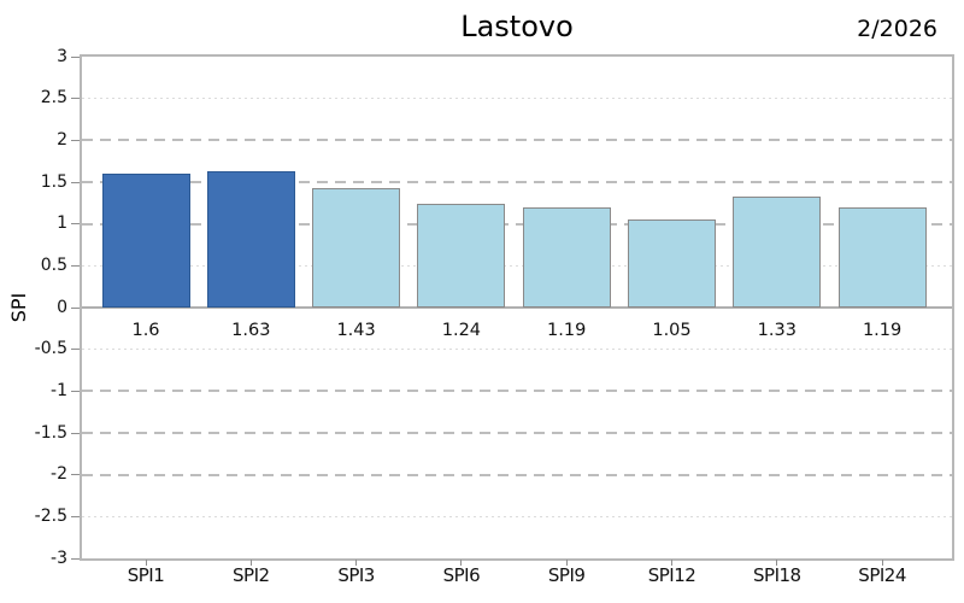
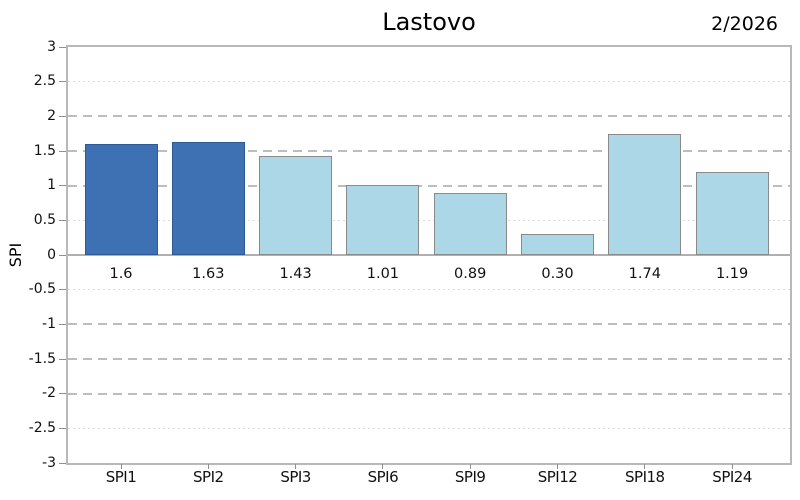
SPI6: 1.24 -> 1.01
SPI9: 1.19 -> 0.89
SPI12: 1.05 -> 0.30
SPI18: 1.33 -> 1.74
